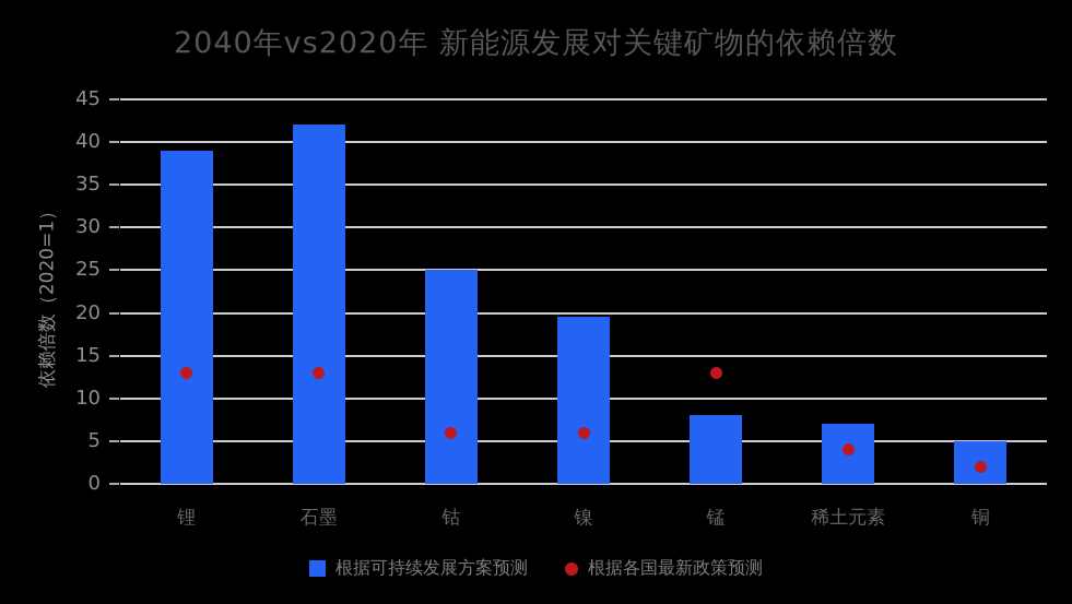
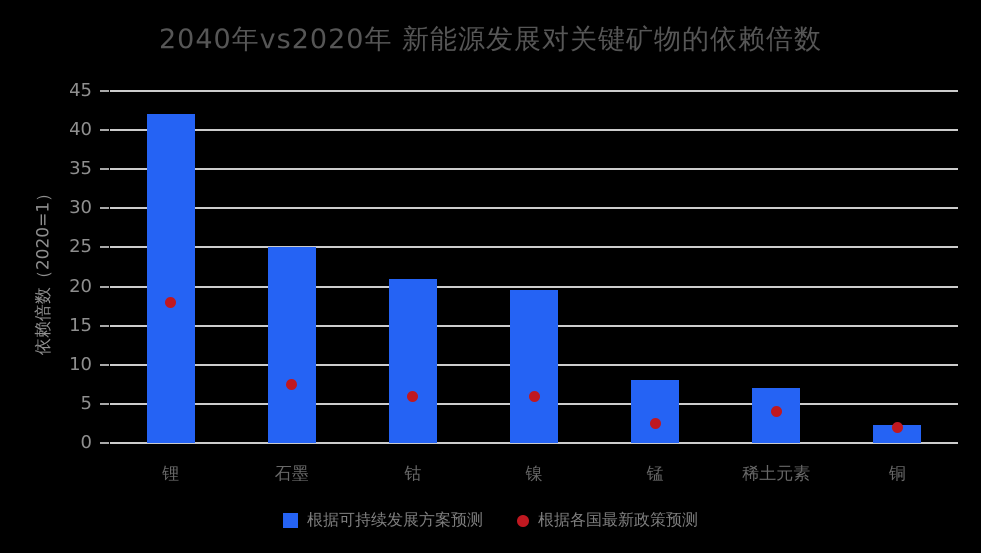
根据可持续发展方案预测/锂: 39 -> 42
根据各国最新政策预测/锂: 13 -> 18
根据可持续发展方案预测/石墨: 42 -> 25
根据各国最新政策预测/石墨: 13 -> 8
根据可持续发展方案预测/钴: 25 -> 21
根据各国最新政策预测/锰: 13 -> 2
根据可持续发展方案预测/铜: 5 -> 2
